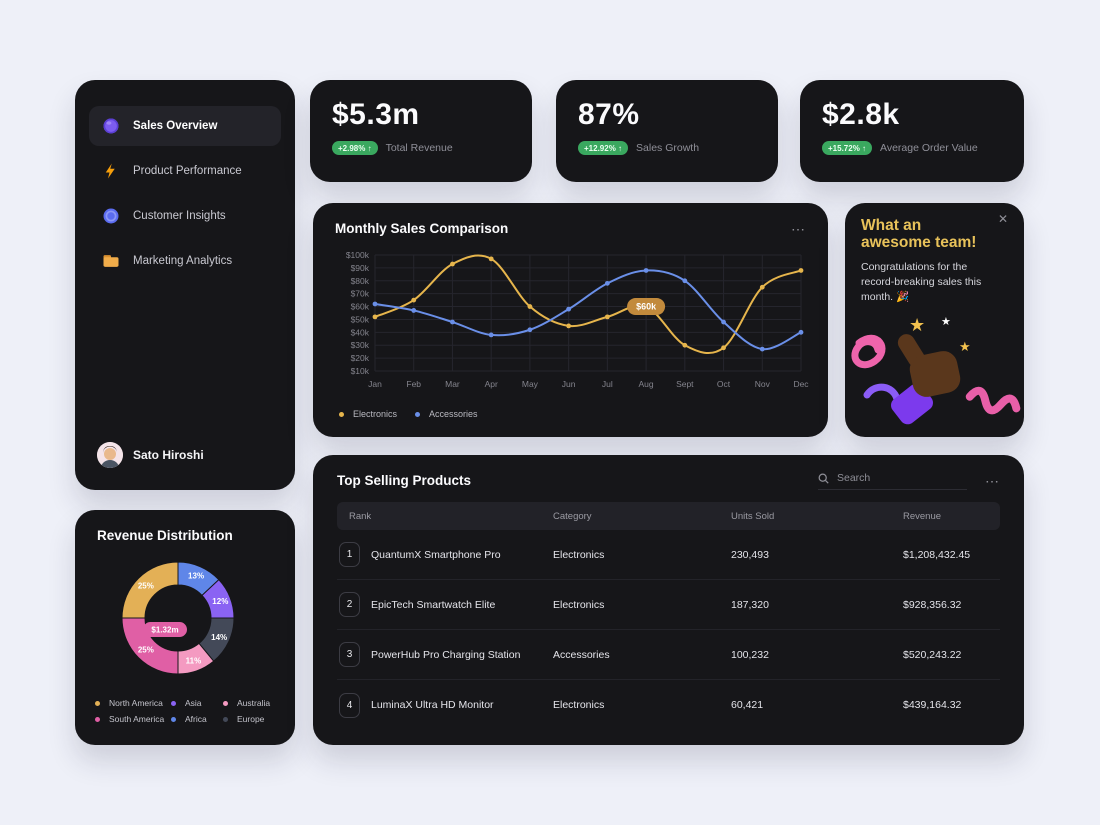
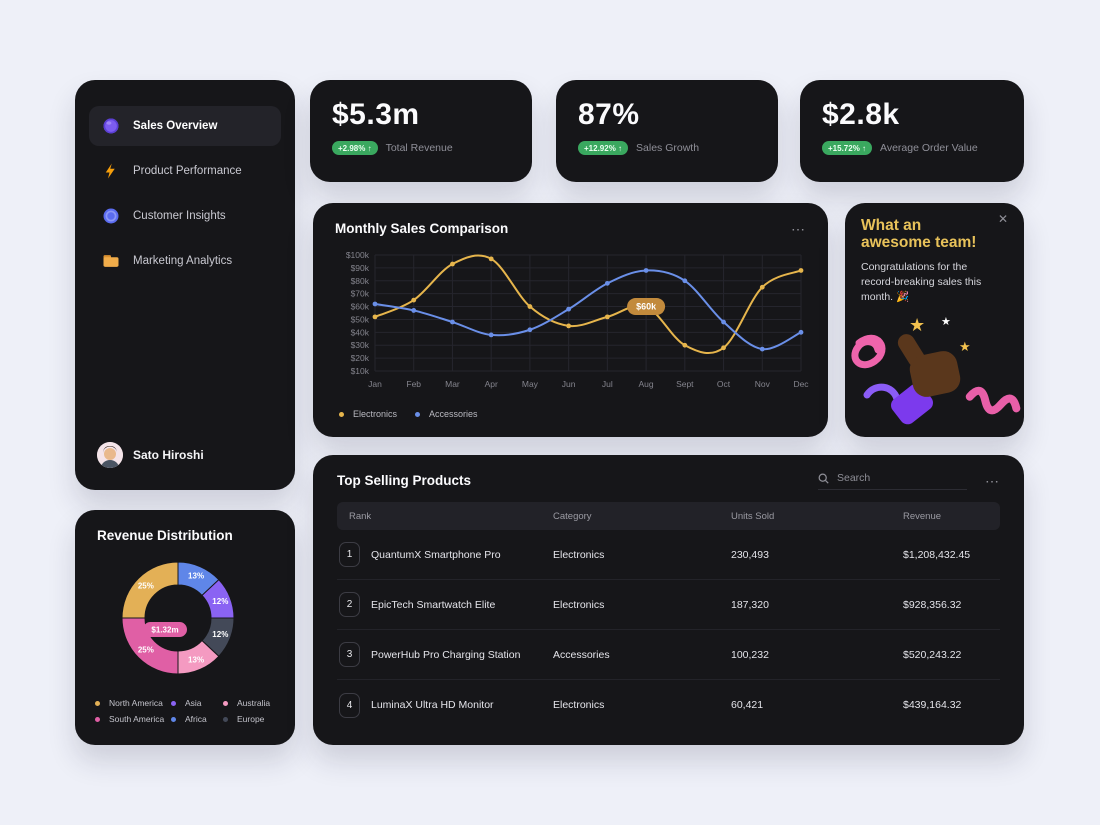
Revenue Distribution/Europe: 14% -> 12%
Revenue Distribution/Australia: 11% -> 13%
